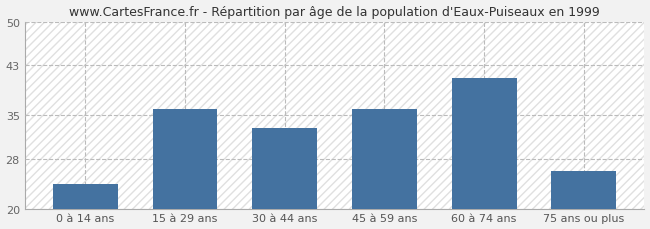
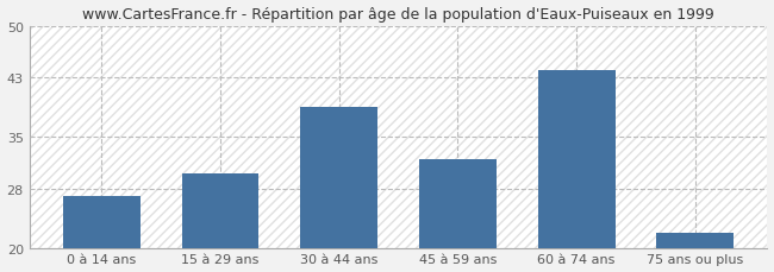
0 à 14 ans: 24 -> 27
15 à 29 ans: 36 -> 30
30 à 44 ans: 33 -> 39
45 à 59 ans: 36 -> 32
60 à 74 ans: 41 -> 44
75 ans ou plus: 26 -> 22
